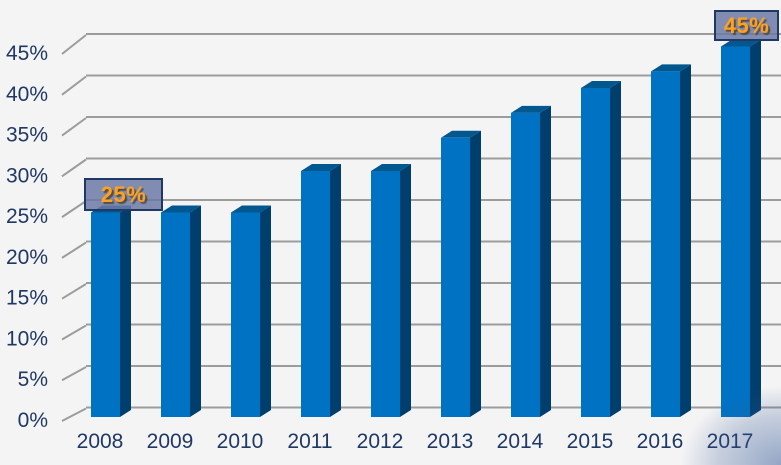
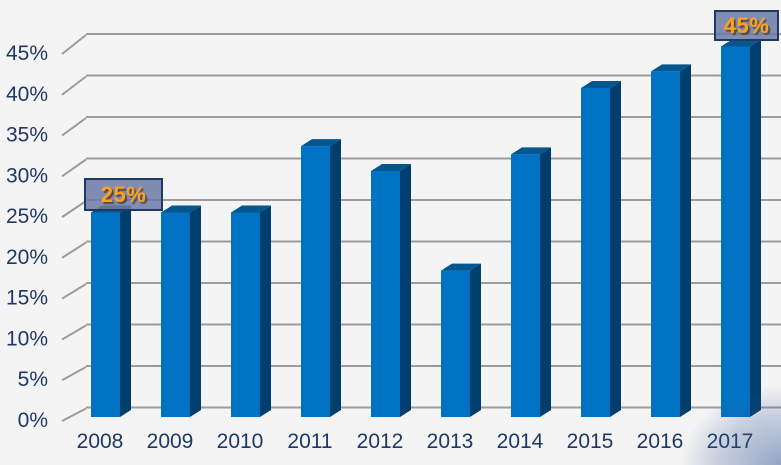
2011: 30% -> 33%
2013: 34% -> 18%
2014: 37% -> 32%
